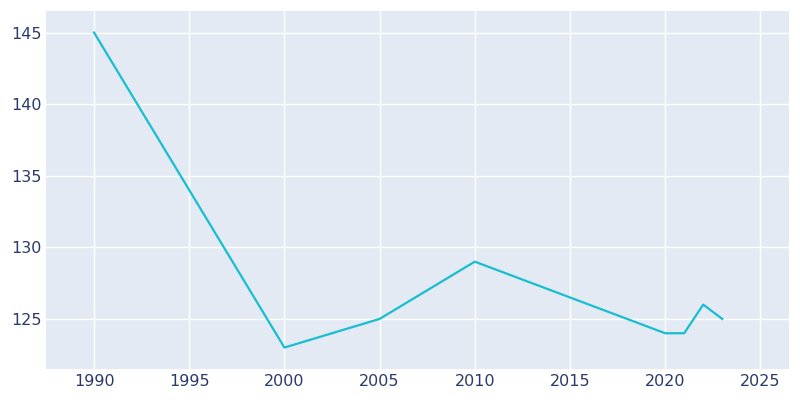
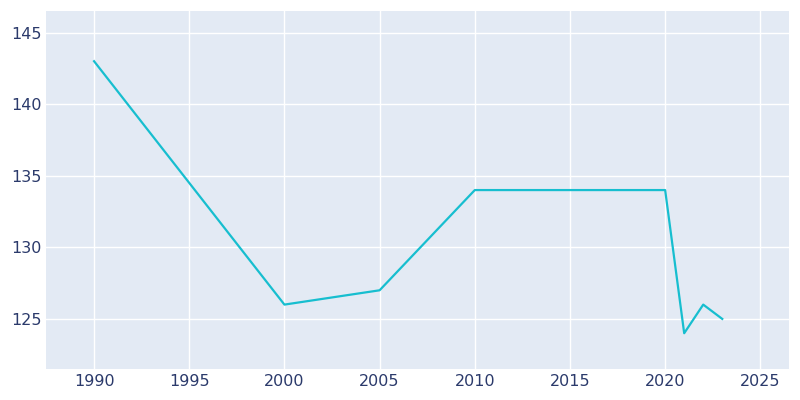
1990: 145 -> 143
2000: 123 -> 126
2005: 125 -> 127
2010: 129 -> 134
2020: 124 -> 134
